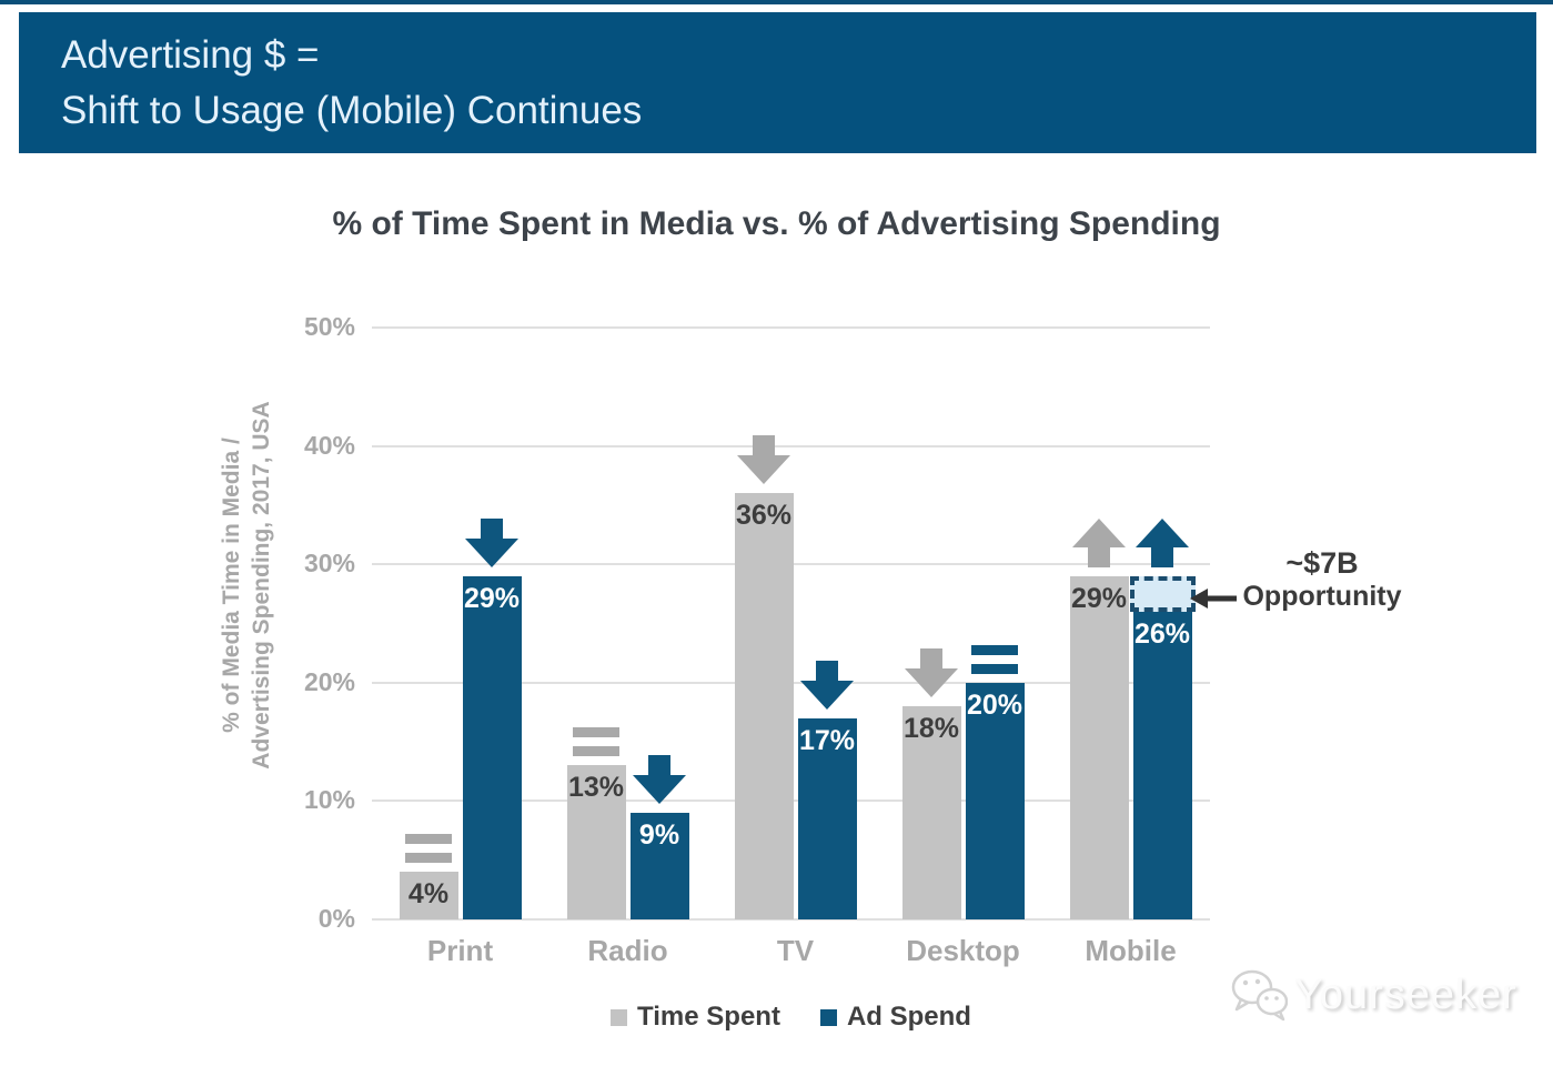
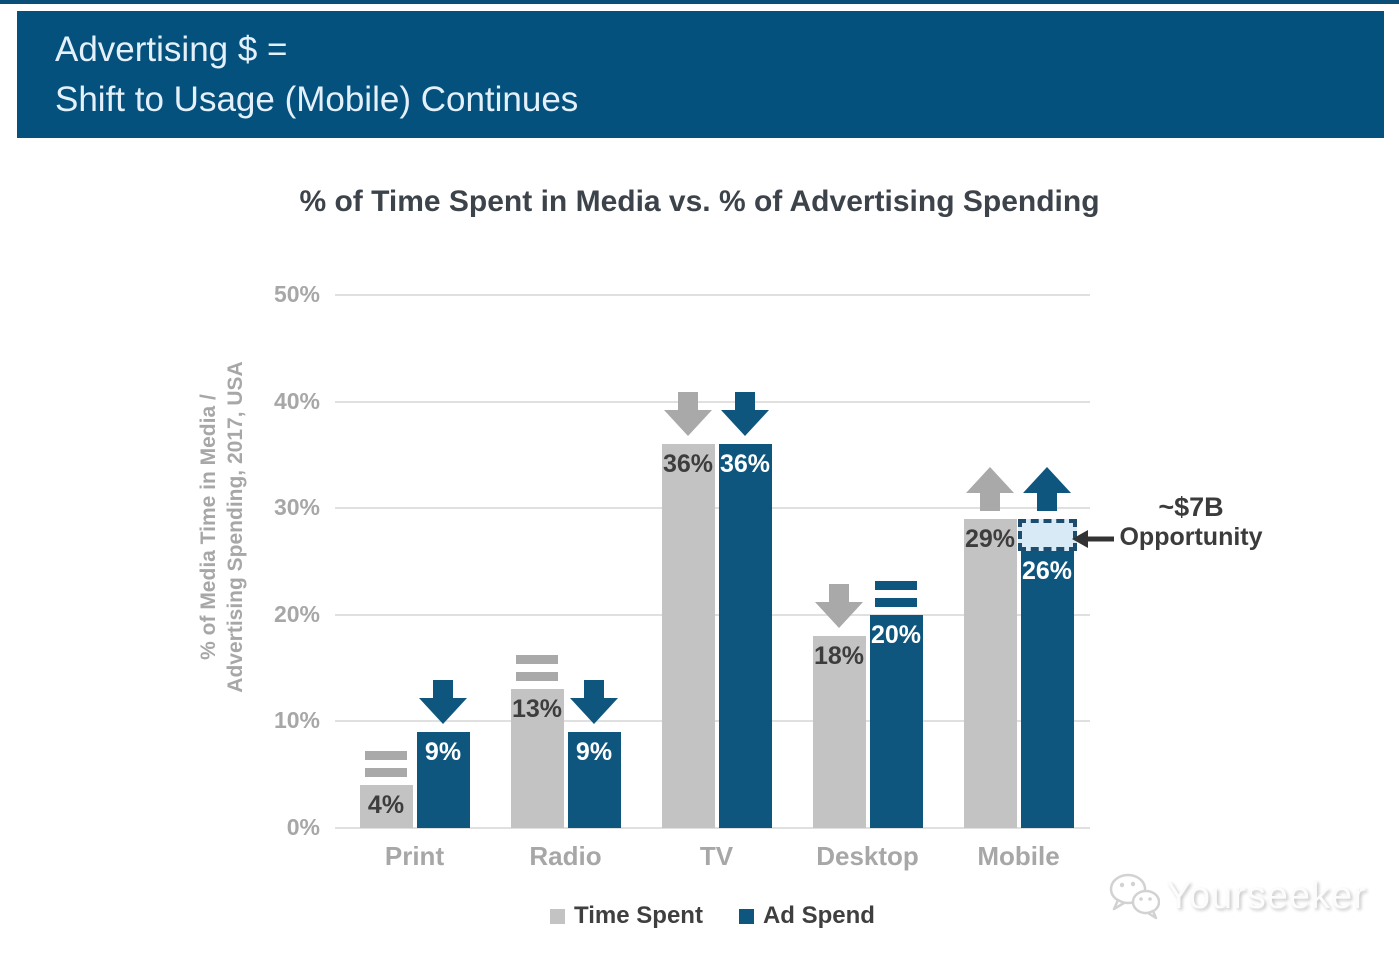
Ad Spend/Print: 29% -> 9%
Ad Spend/TV: 17% -> 36%
